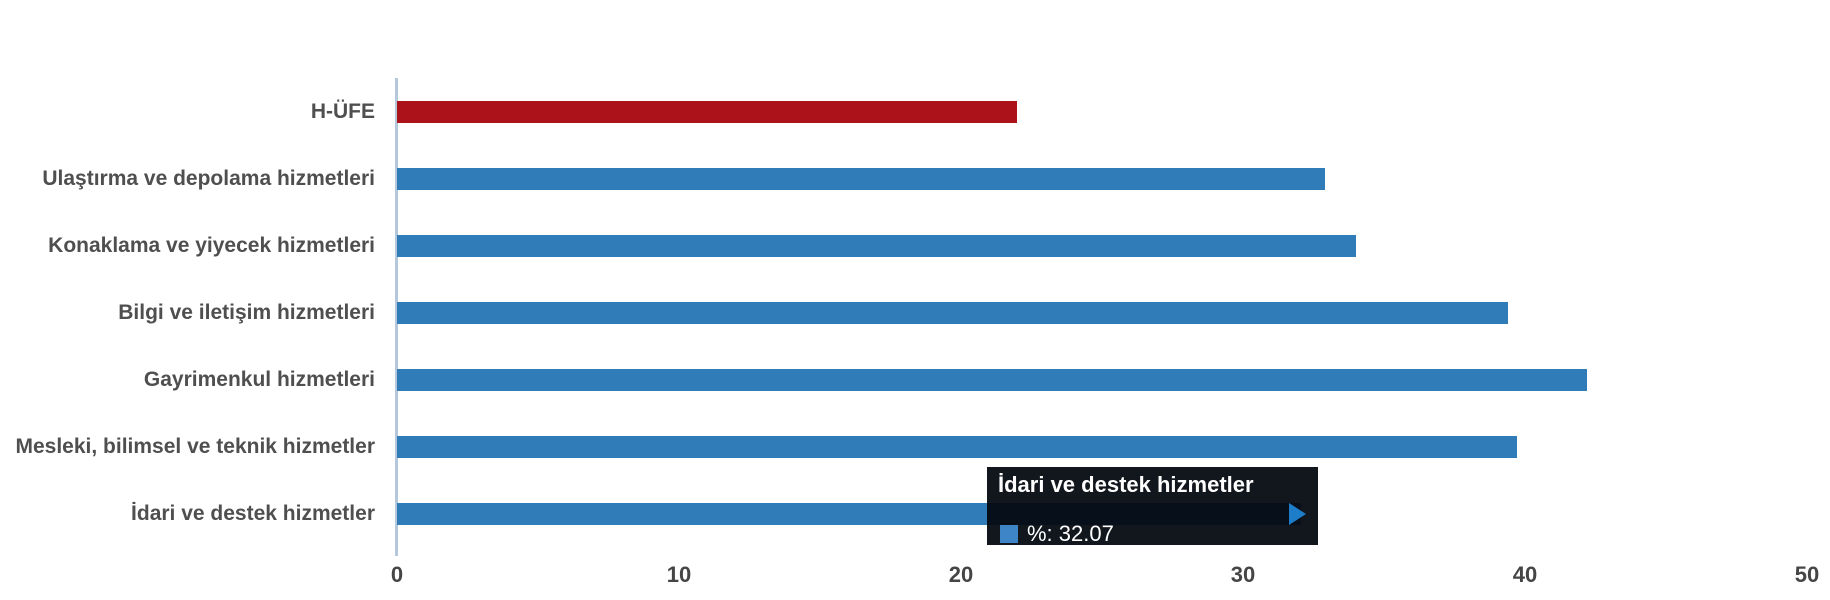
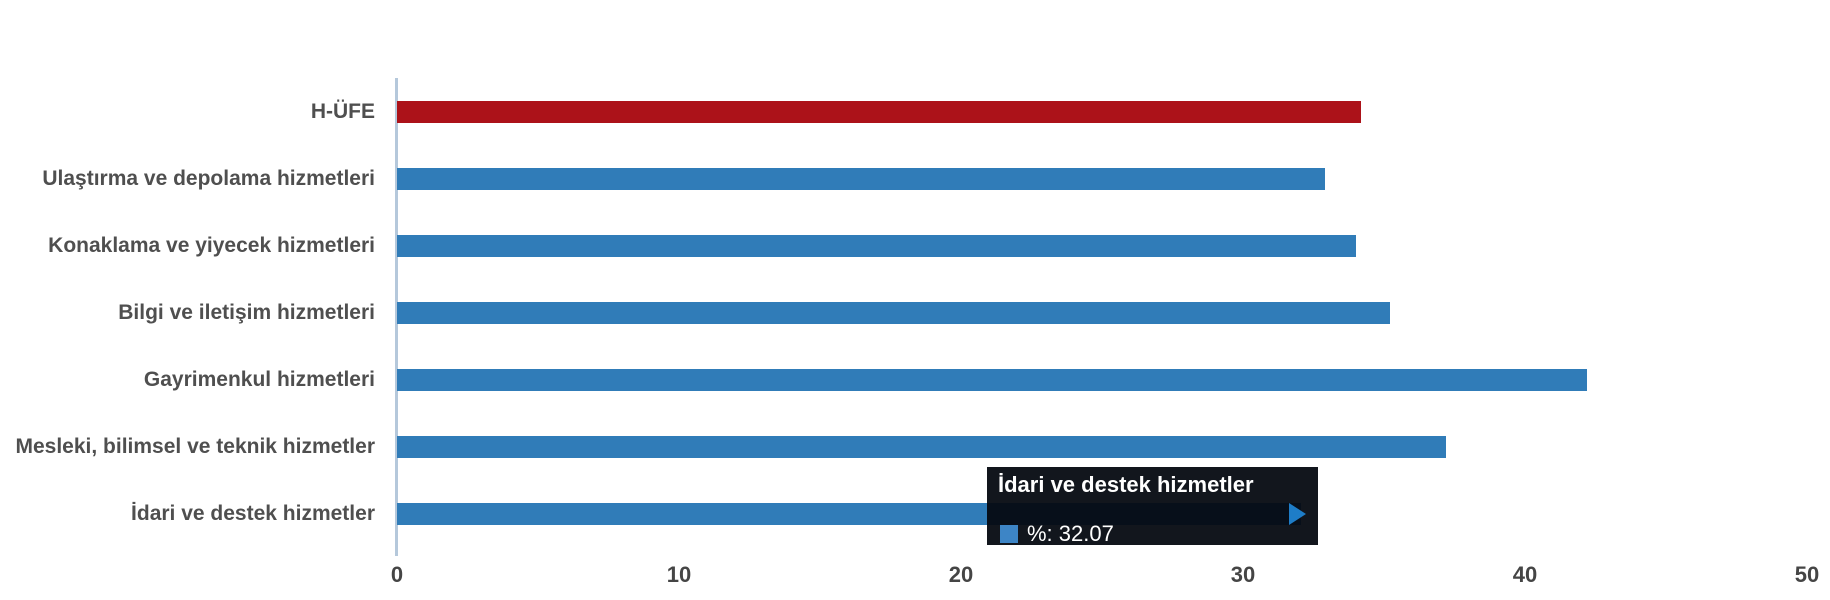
H-ÜFE: 22.0 -> 34.2
Bilgi ve iletişim hizmetleri: 39.4 -> 35.2
Mesleki, bilimsel ve teknik hizmetler: 39.7 -> 37.2
